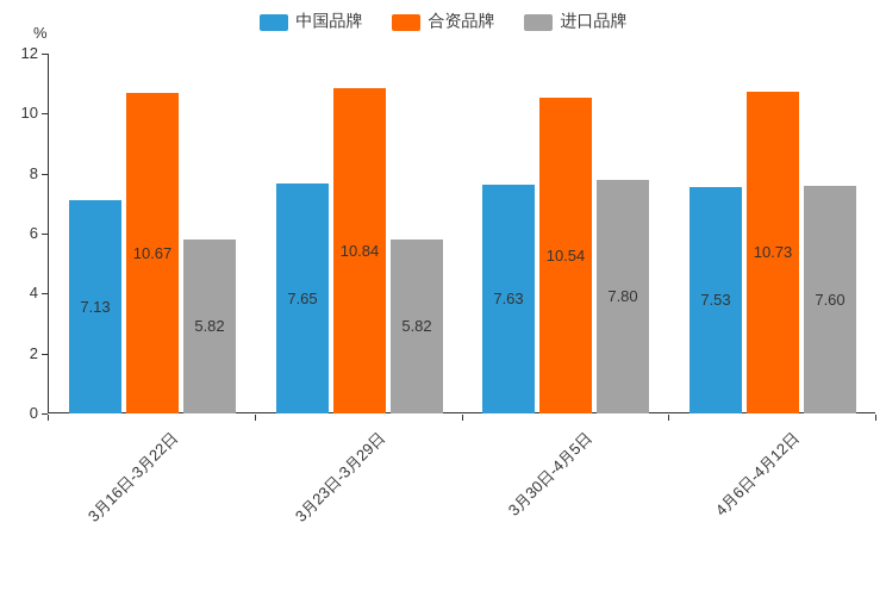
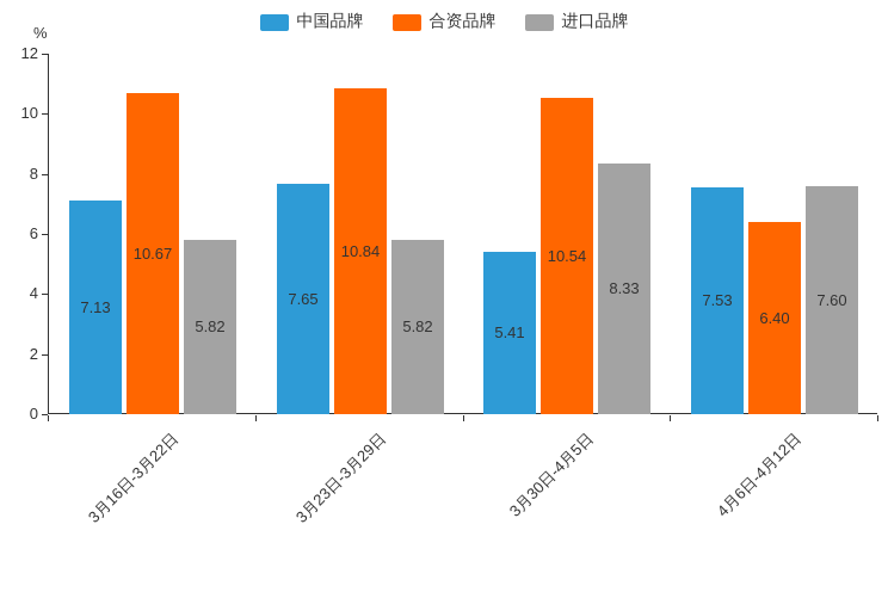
中国品牌/3月30日-4月5日: 7.63 -> 5.41
进口品牌/3月30日-4月5日: 7.80 -> 8.33
合资品牌/4月6日-4月12日: 10.73 -> 6.40
